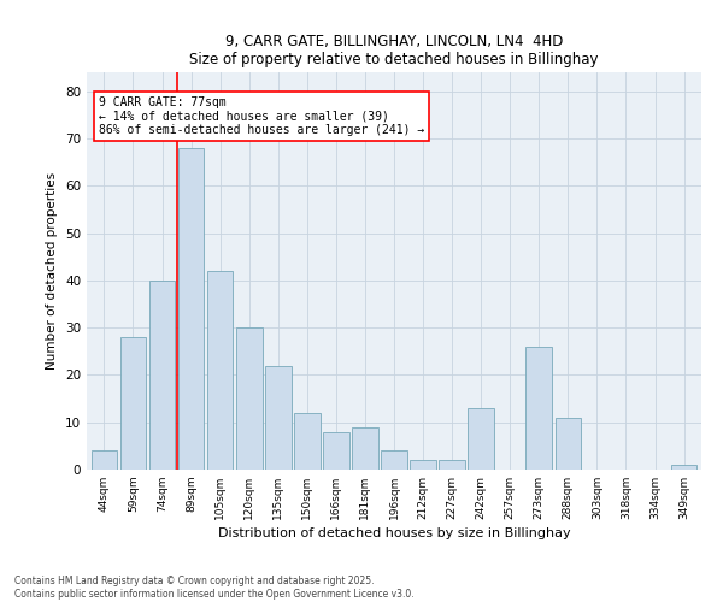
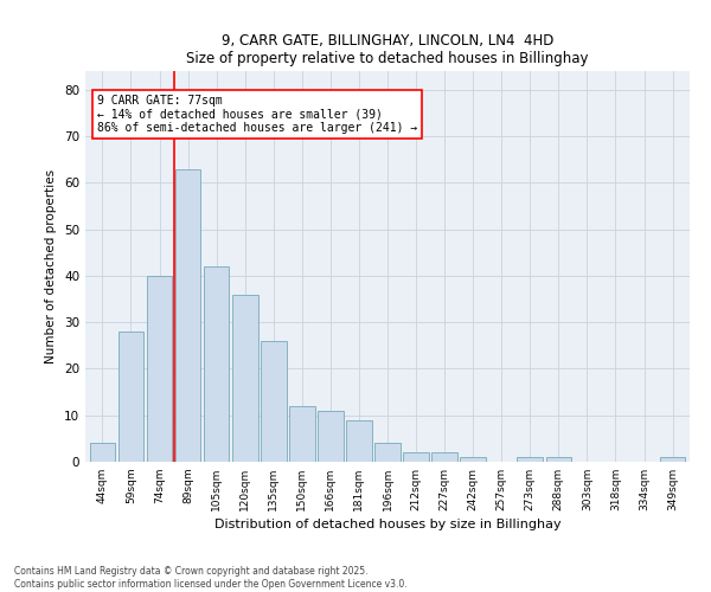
89sqm: 68 -> 63
120sqm: 30 -> 36
135sqm: 22 -> 26
166sqm: 8 -> 11
242sqm: 13 -> 1
273sqm: 26 -> 1
288sqm: 11 -> 1
